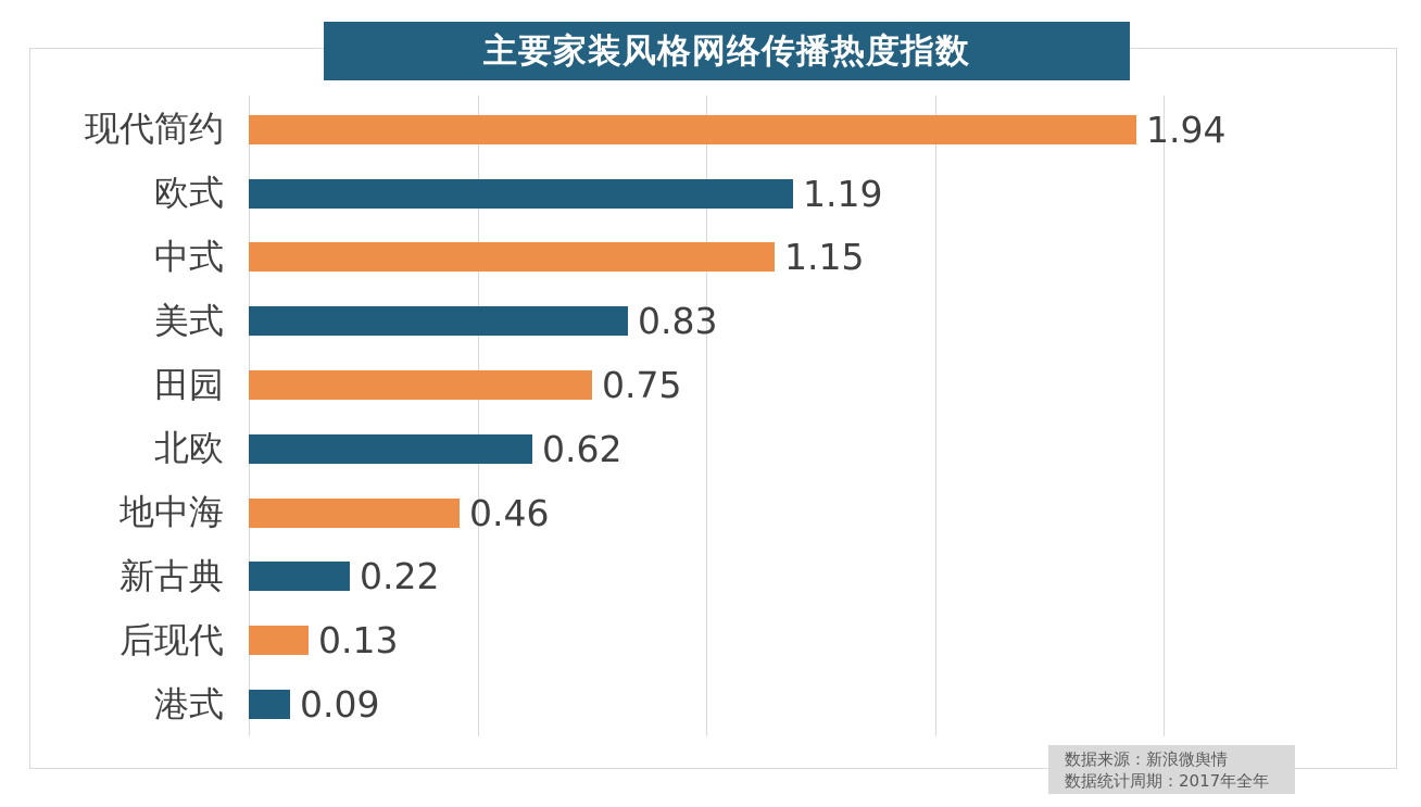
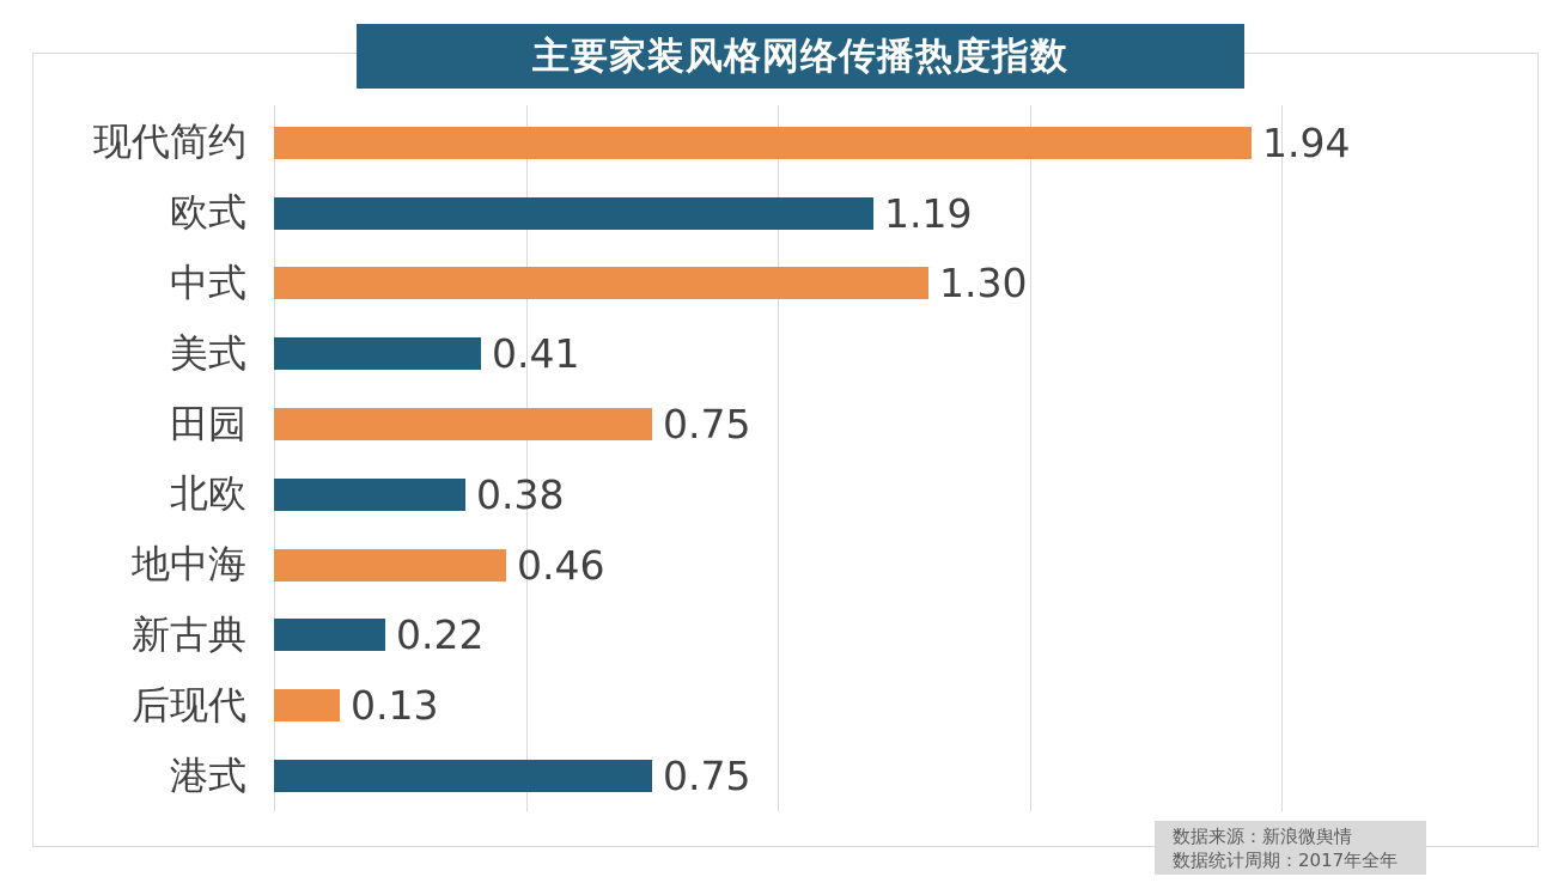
中式: 1.15 -> 1.30
美式: 0.83 -> 0.41
北欧: 0.62 -> 0.38
港式: 0.09 -> 0.75
